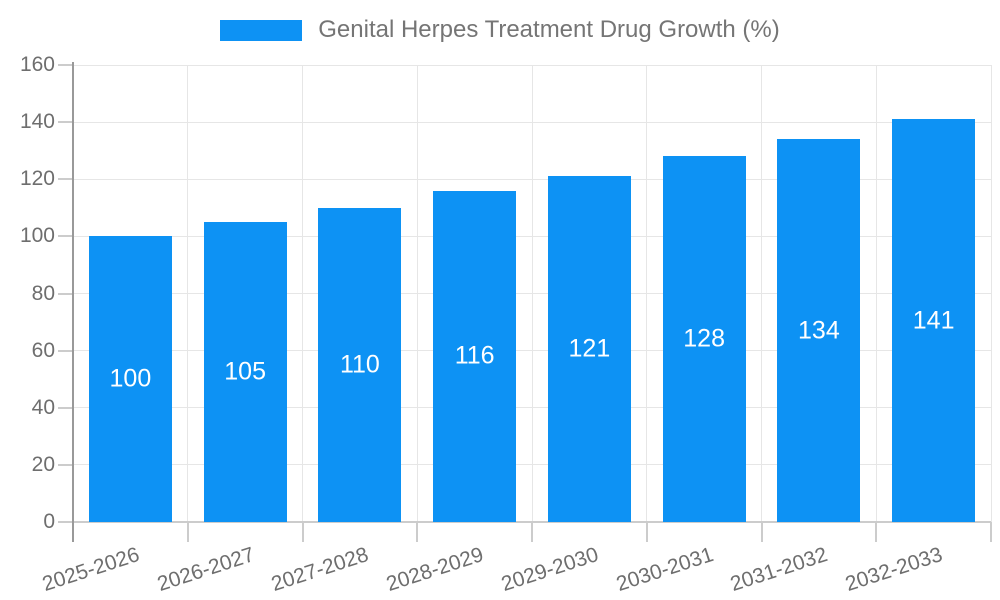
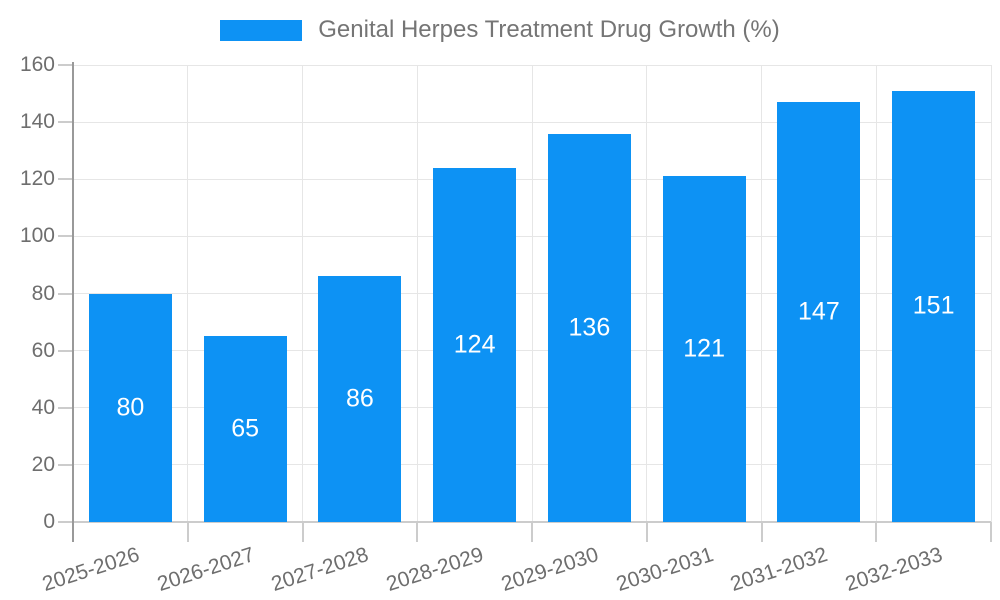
2025-2026: 100 -> 80
2026-2027: 105 -> 65
2027-2028: 110 -> 86
2028-2029: 116 -> 124
2029-2030: 121 -> 136
2030-2031: 128 -> 121
2031-2032: 134 -> 147
2032-2033: 141 -> 151
